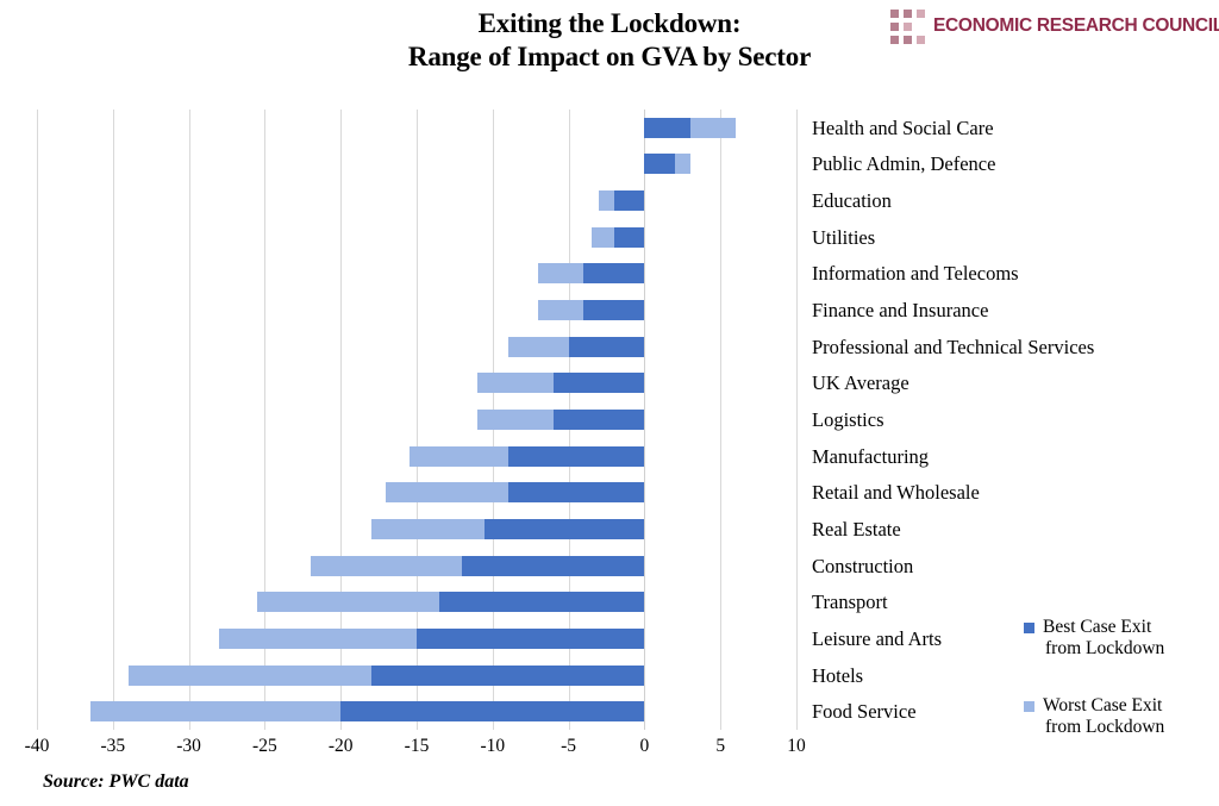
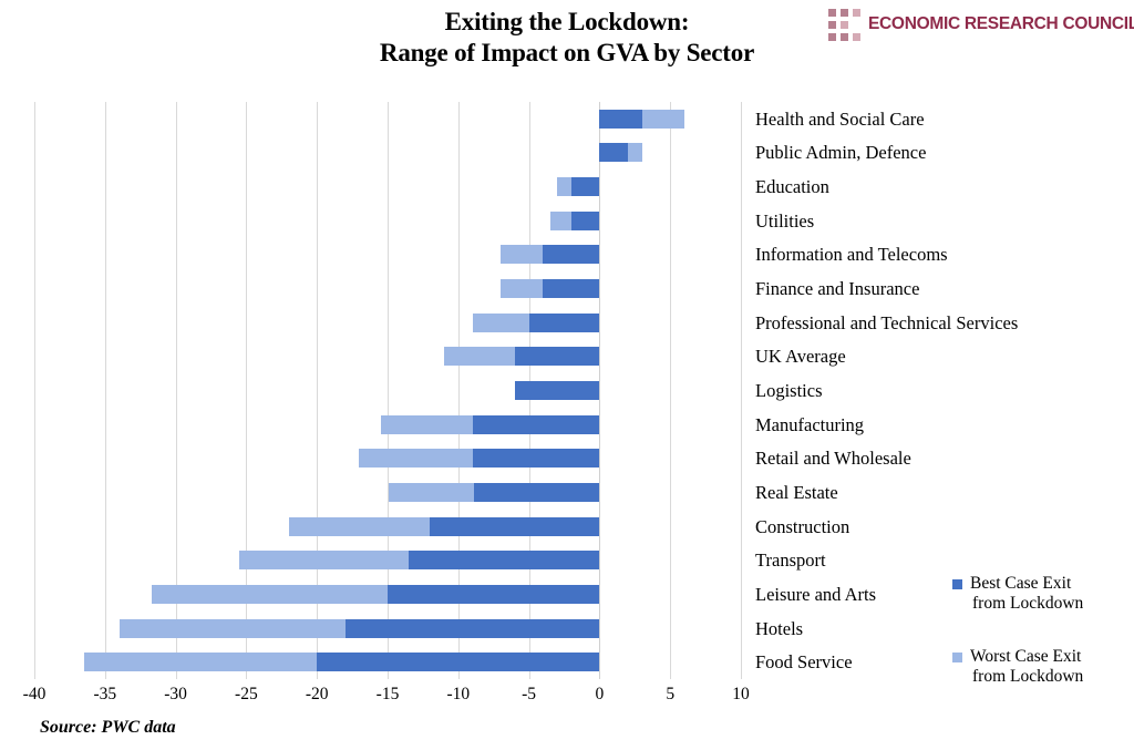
Worst Case Exit from Lockdown/Logistics: -11.0 -> -4.1
Best Case Exit from Lockdown/Real Estate: -10.5 -> -8.9
Worst Case Exit from Lockdown/Real Estate: -18.0 -> -14.9
Worst Case Exit from Lockdown/Leisure and Arts: -28.0 -> -31.7
